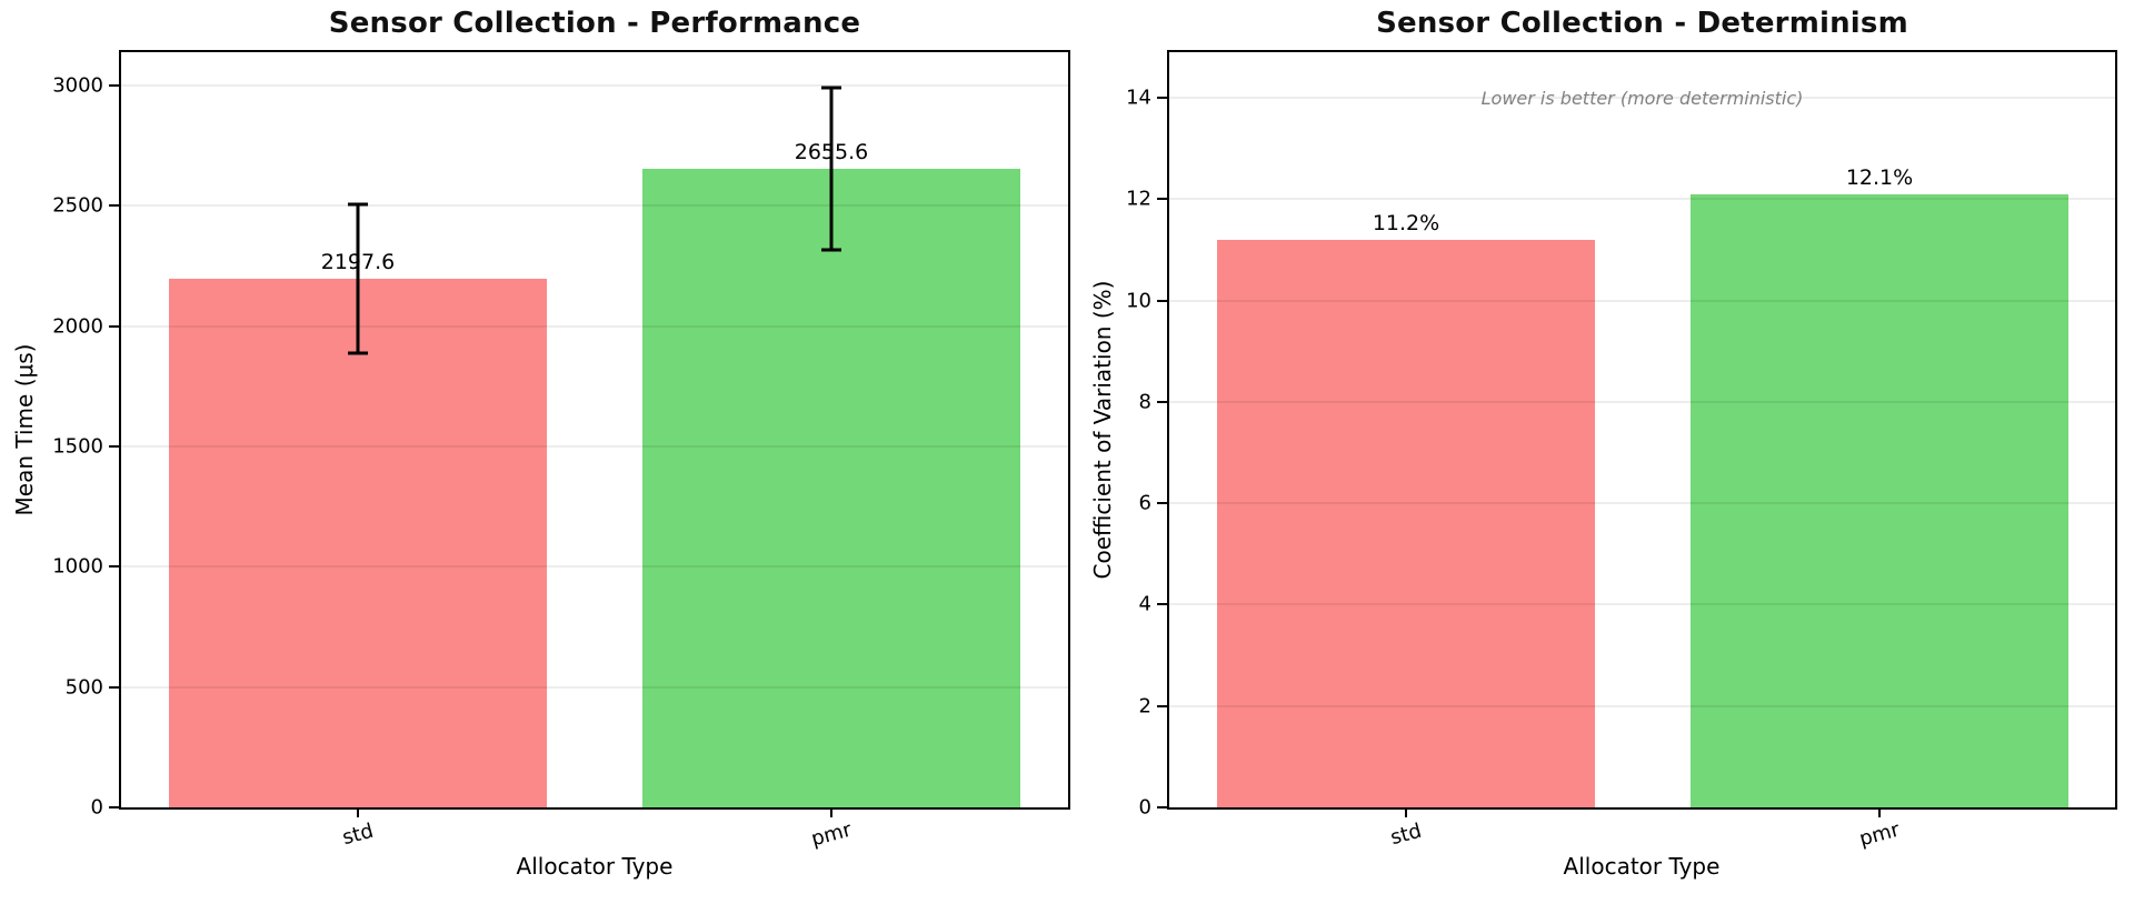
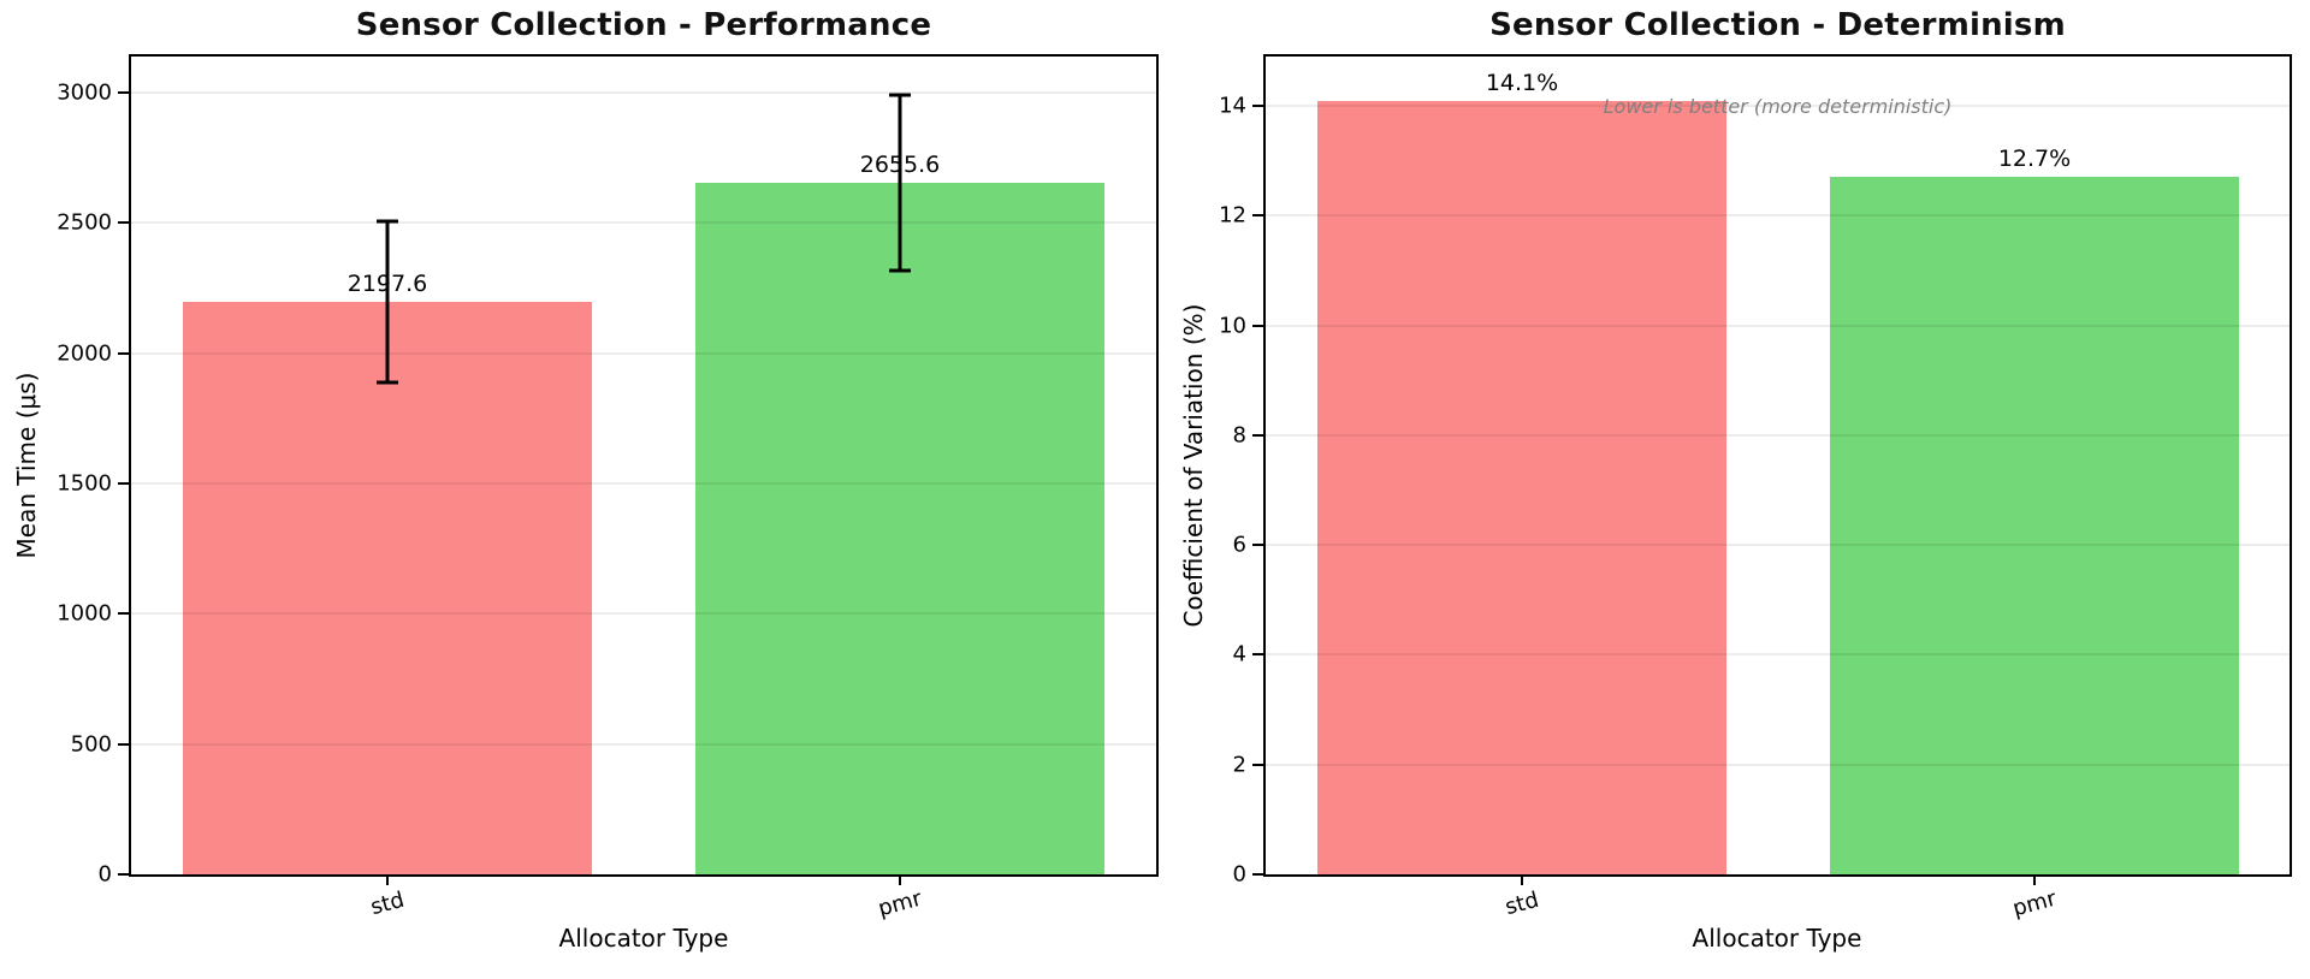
Sensor Collection - Determinism/std: 11.2% -> 14.1%
Sensor Collection - Determinism/pmr: 12.1% -> 12.7%
